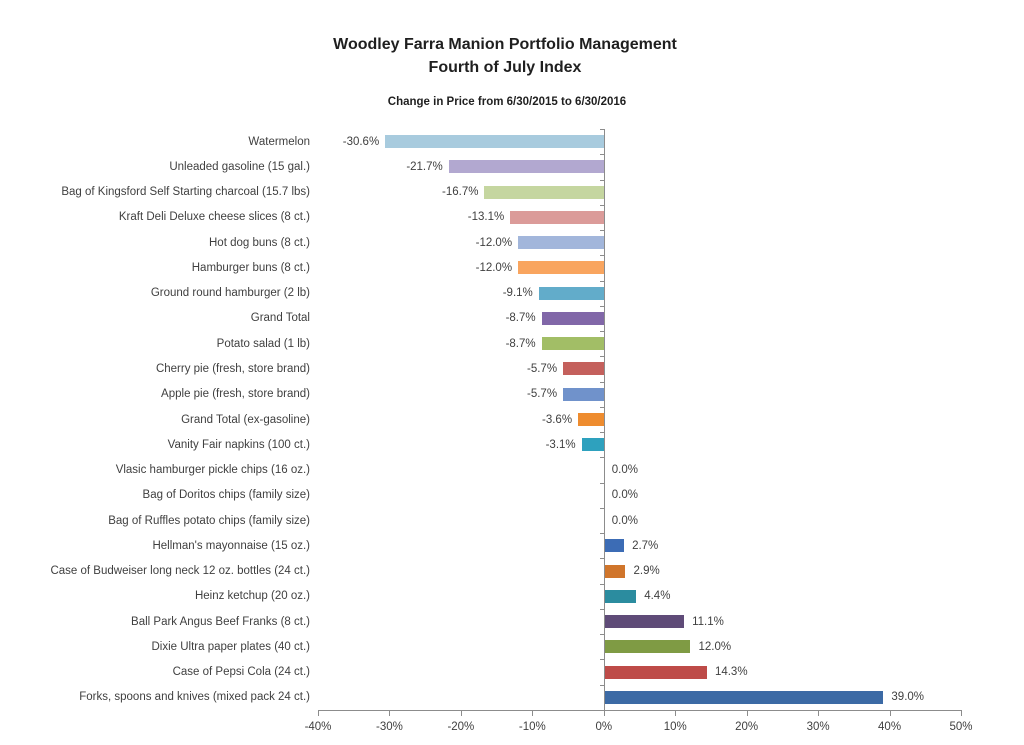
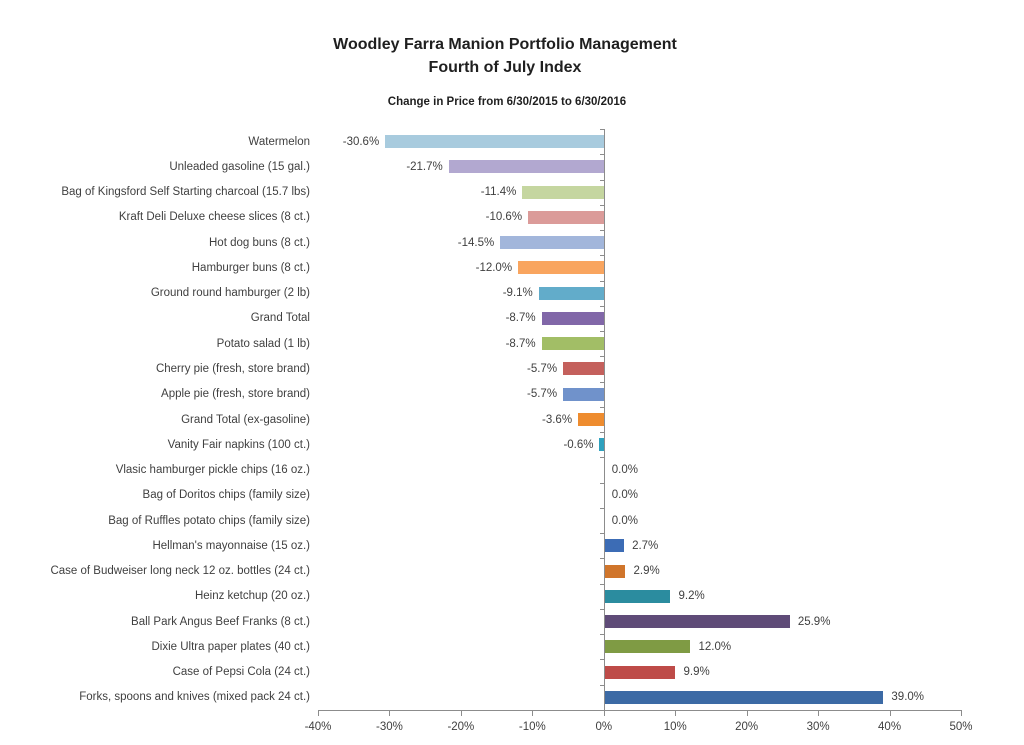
Bag of Kingsford Self Starting charcoal (15.7 lbs): -16.7% -> -11.4%
Kraft Deli Deluxe cheese slices (8 ct.): -13.1% -> -10.6%
Hot dog buns (8 ct.): -12.0% -> -14.5%
Vanity Fair napkins (100 ct.): -3.1% -> -0.6%
Heinz ketchup (20 oz.): 4.4% -> 9.2%
Ball Park Angus Beef Franks (8 ct.): 11.1% -> 25.9%
Case of Pepsi Cola (24 ct.): 14.3% -> 9.9%
